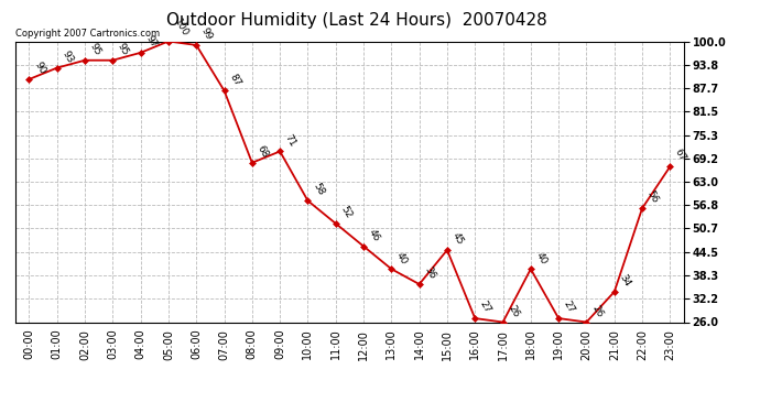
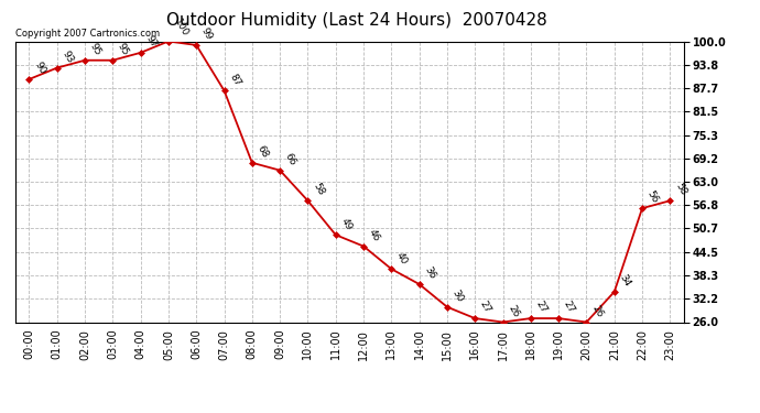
09:00: 71 -> 66
11:00: 52 -> 49
15:00: 45 -> 30
18:00: 40 -> 27
23:00: 67 -> 58
